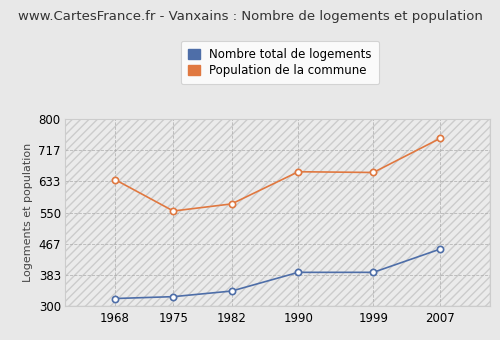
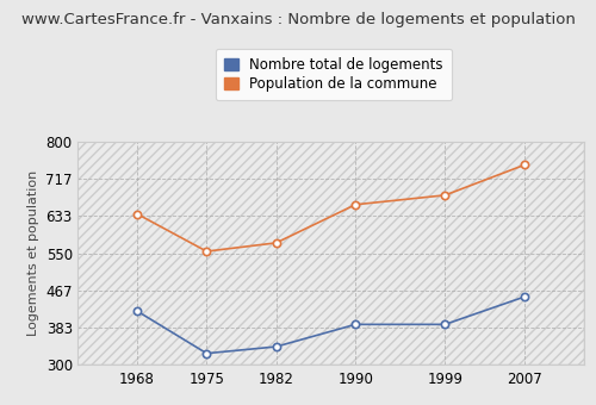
Nombre total de logements/1968: 320 -> 420
Population de la commune/1999: 657 -> 680
